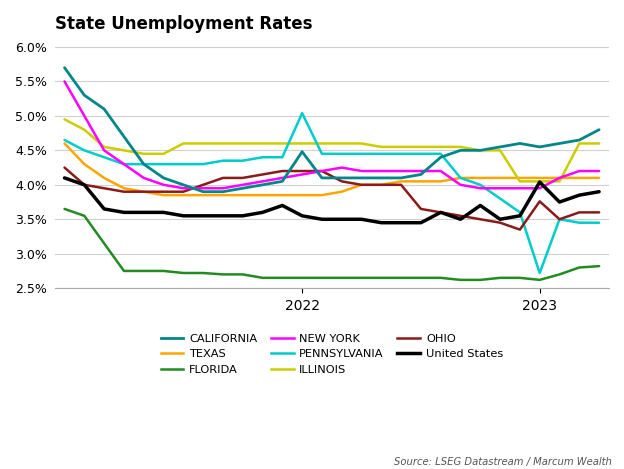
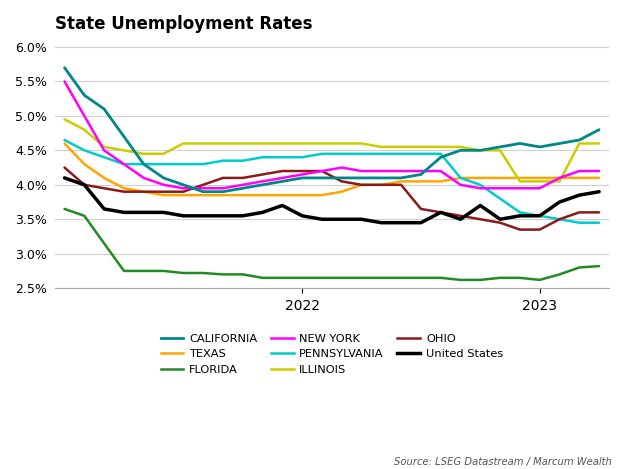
CALIFORNIA/2022: 4.48% -> 4.10%
PENNSYLVANIA/2022: 5.04% -> 4.40%
PENNSYLVANIA/2023: 2.72% -> 3.55%
OHIO/2023: 3.76% -> 3.35%
United States/2023: 4.04% -> 3.55%
